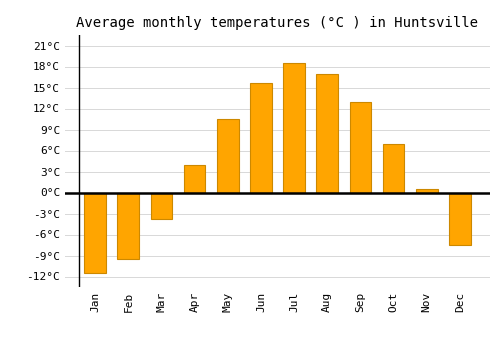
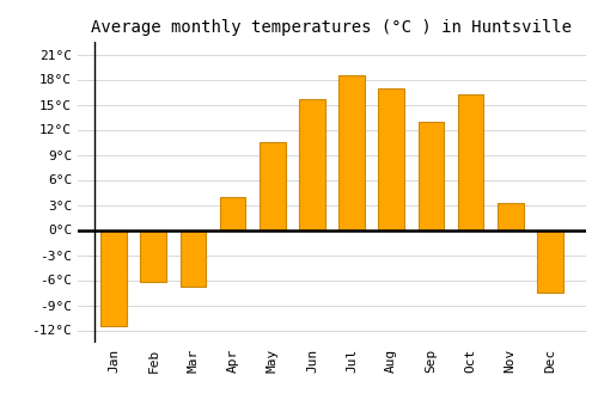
Feb: -9.5°C -> -6.2°C
Mar: -3.8°C -> -6.8°C
Oct: 7.0°C -> 16.2°C
Nov: 0.5°C -> 3.2°C
